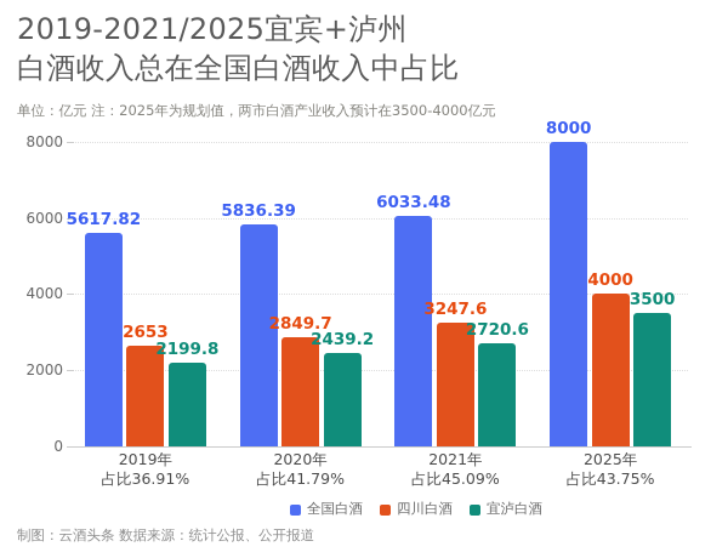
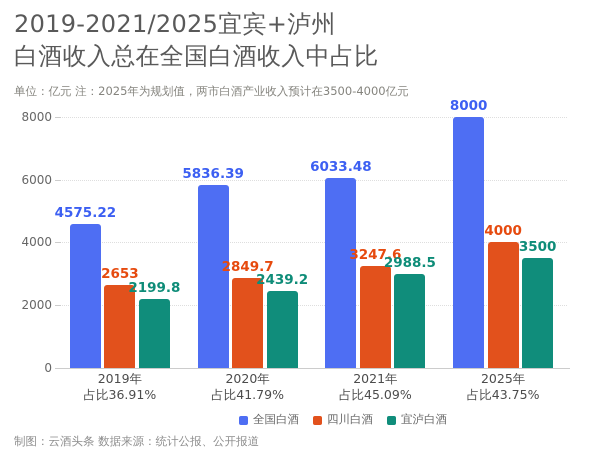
全国白酒/2019年: 5617.82 -> 4575.22
宜泸白酒/2021年: 2720.6 -> 2988.5
